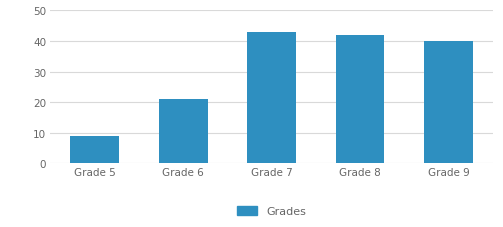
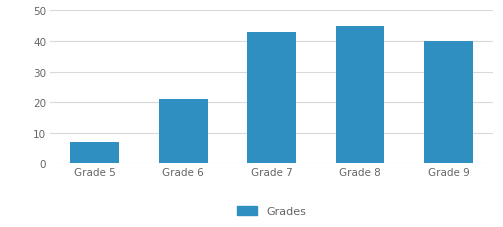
Grade 5: 9 -> 7
Grade 8: 42 -> 45
